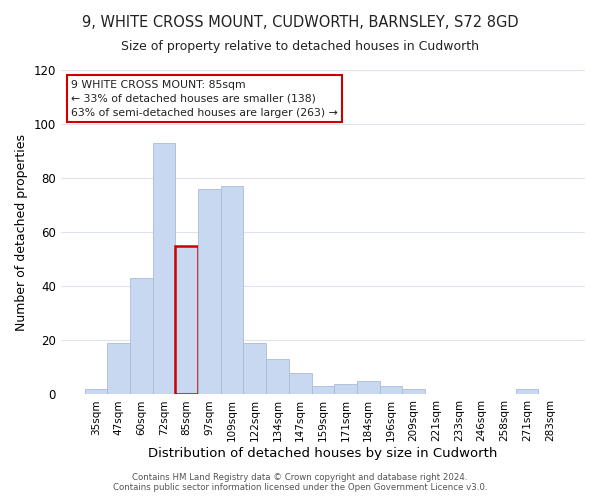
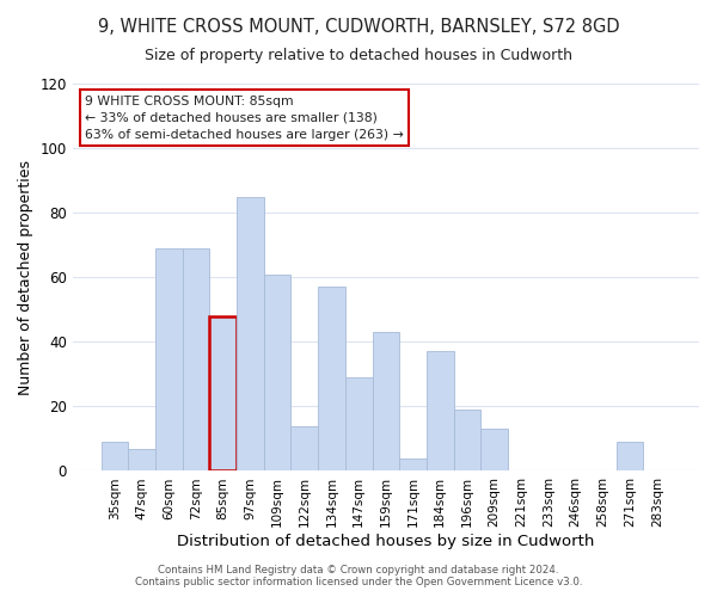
35sqm: 2 -> 9
47sqm: 19 -> 7
60sqm: 43 -> 69
72sqm: 93 -> 69
85sqm: 55 -> 48
97sqm: 76 -> 85
109sqm: 77 -> 61
122sqm: 19 -> 14
134sqm: 13 -> 57
147sqm: 8 -> 29
159sqm: 3 -> 43
184sqm: 5 -> 37
196sqm: 3 -> 19
209sqm: 2 -> 13
271sqm: 2 -> 9
